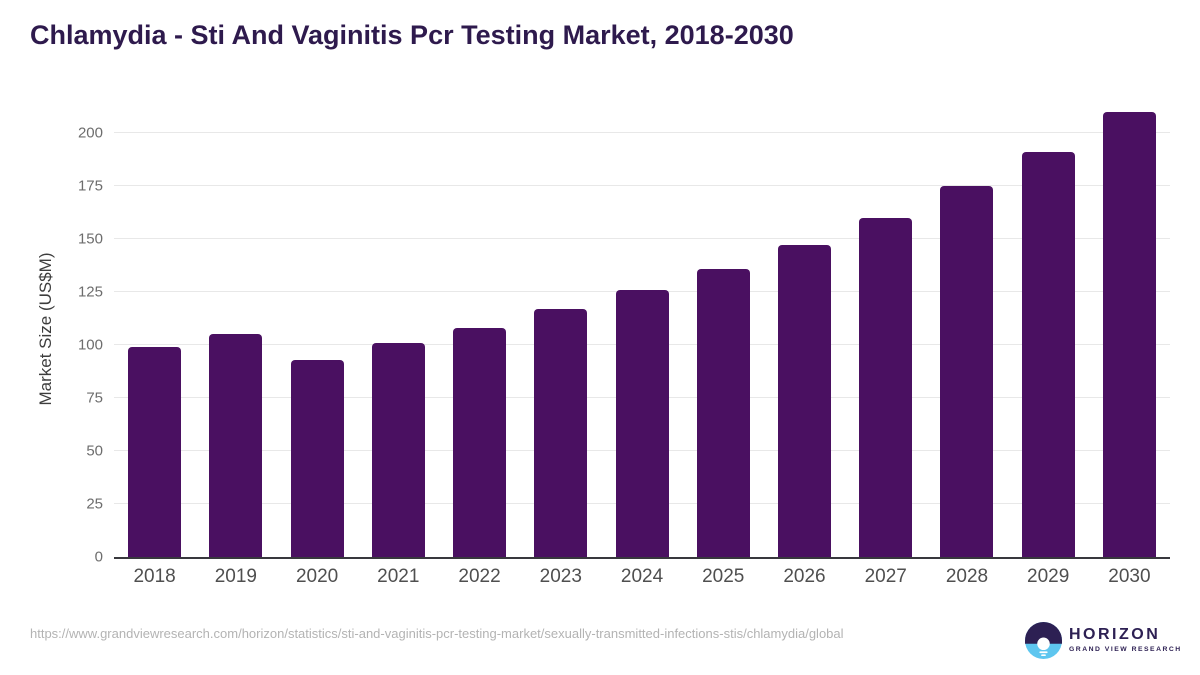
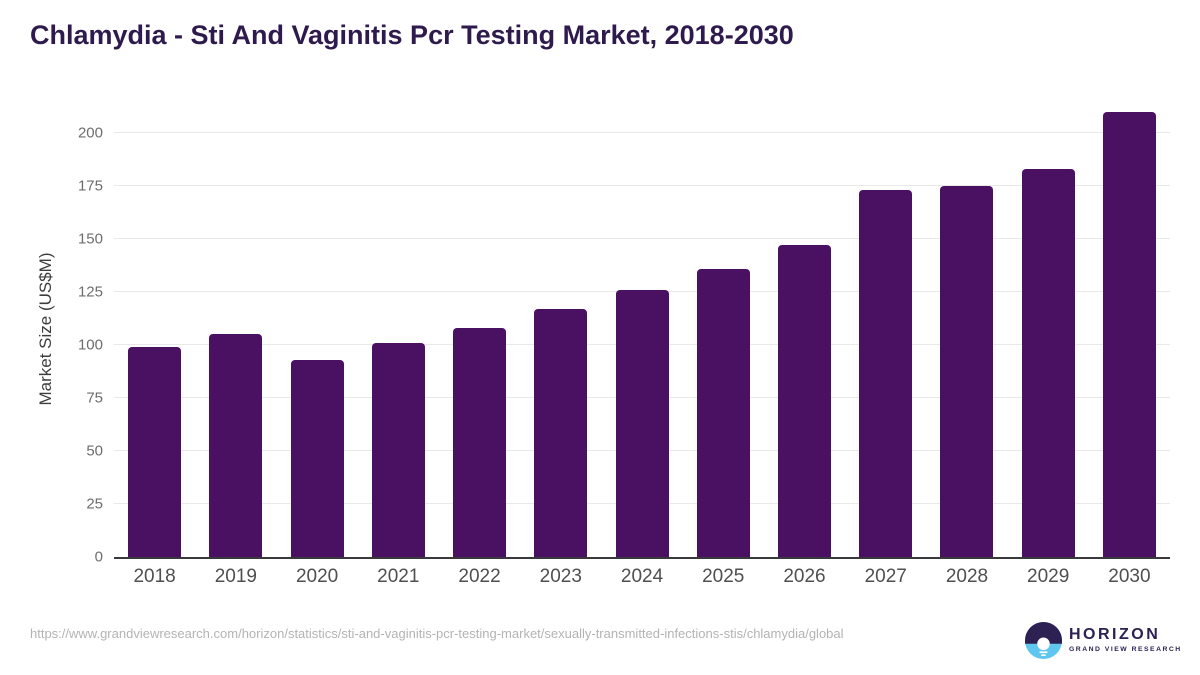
2027: 160 -> 173
2029: 191 -> 183
